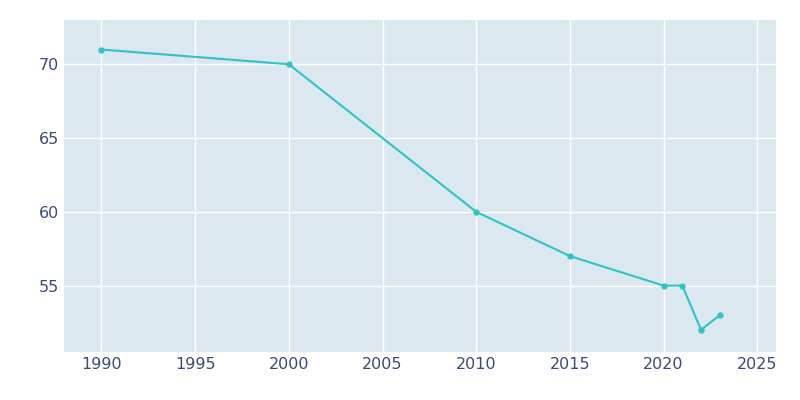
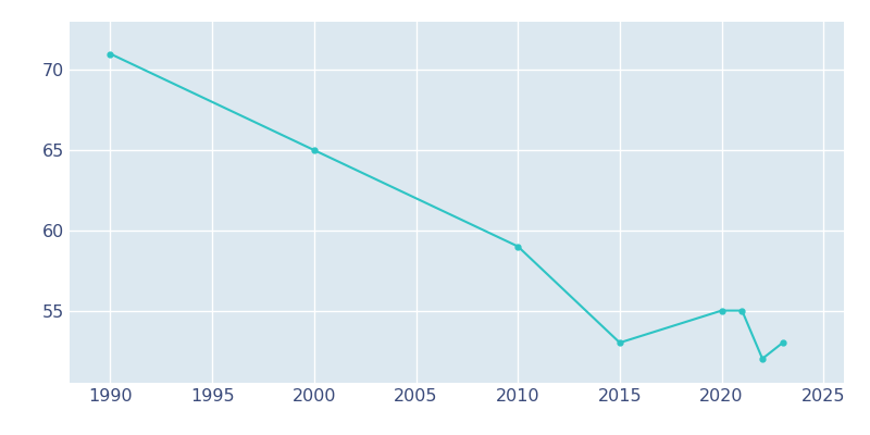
2000: 70 -> 65
2010: 60 -> 59
2015: 57 -> 53
